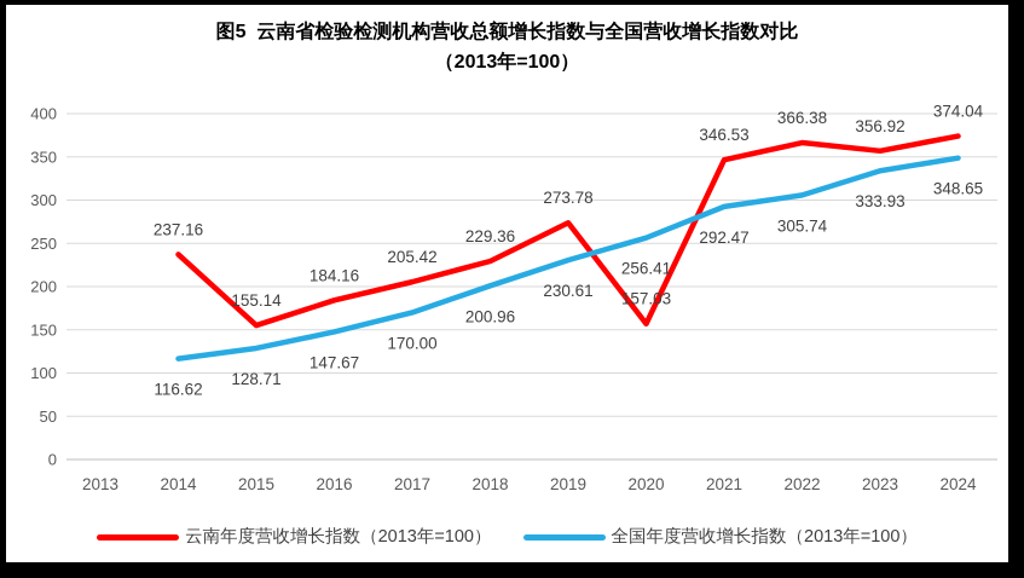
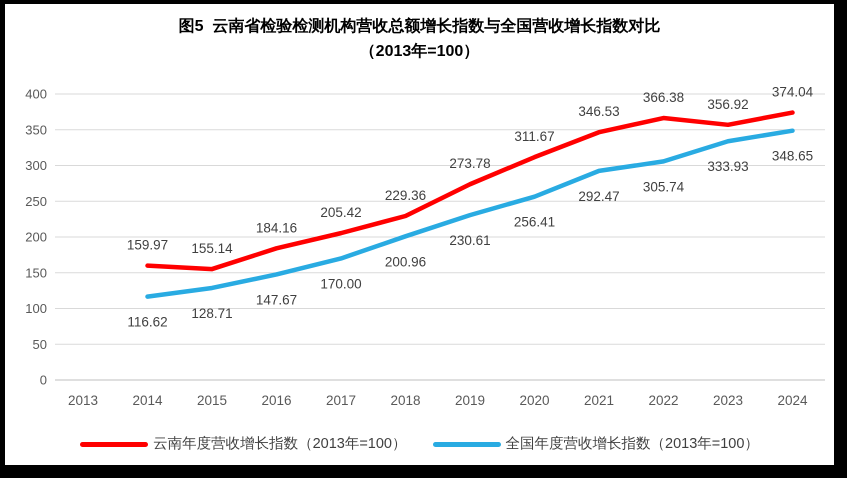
云南年度营收增长指数（2013年=100）/2014: 237.16 -> 159.97
云南年度营收增长指数（2013年=100）/2020: 157.03 -> 311.67
